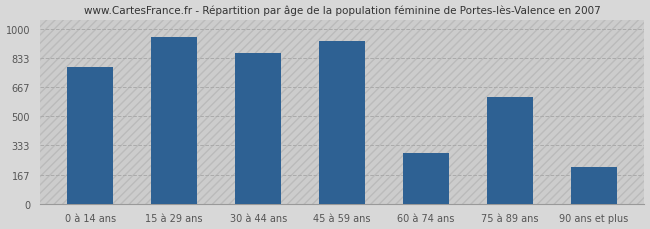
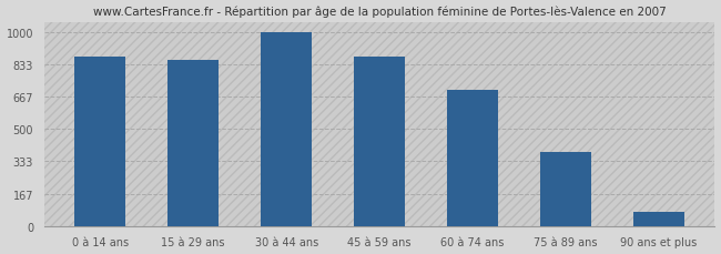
0 à 14 ans: 780 -> 870
15 à 29 ans: 950 -> 860
30 à 44 ans: 860 -> 1000
45 à 59 ans: 930 -> 880
60 à 74 ans: 290 -> 700
75 à 89 ans: 610 -> 380
90 ans et plus: 210 -> 80
